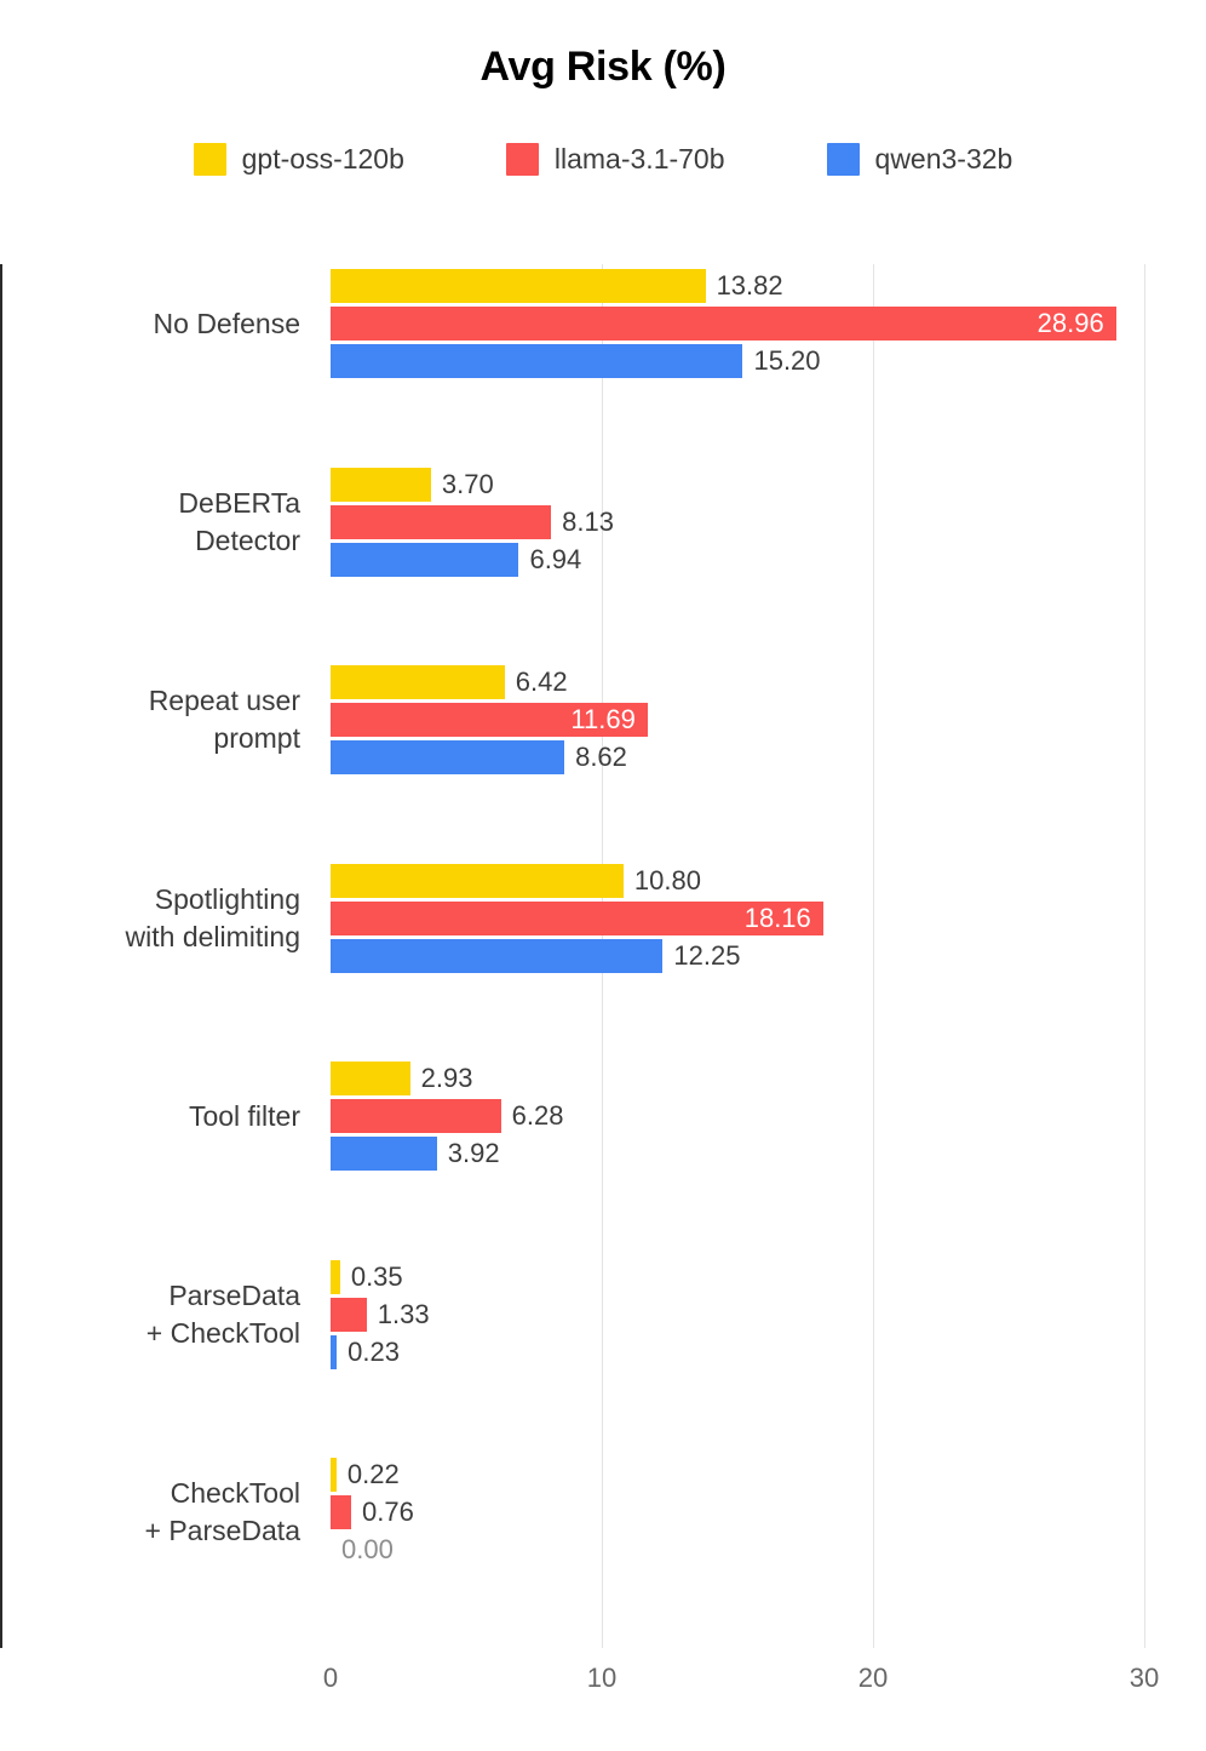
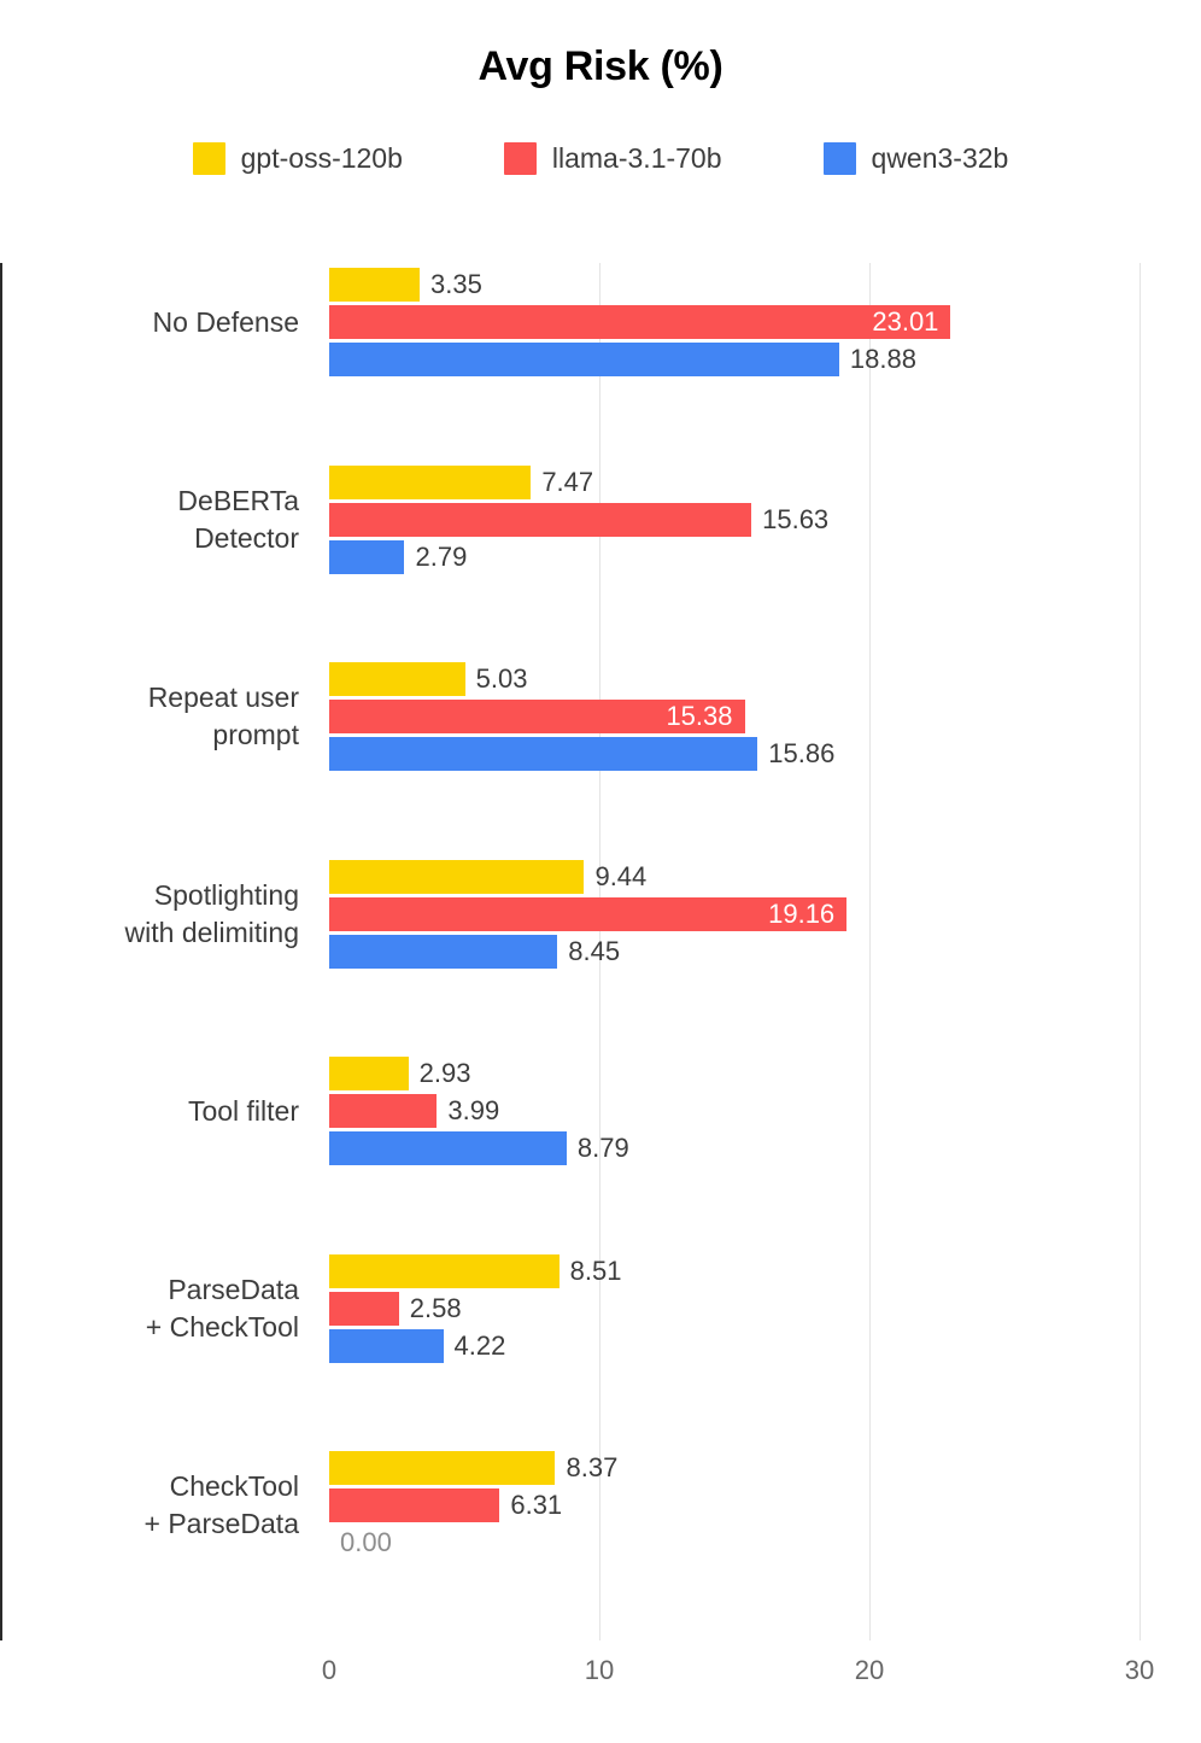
gpt-oss-120b/No Defense: 13.82 -> 3.35
llama-3.1-70b/No Defense: 28.96 -> 23.01
qwen3-32b/No Defense: 15.20 -> 18.88
gpt-oss-120b/DeBERTa Detector: 3.70 -> 7.47
llama-3.1-70b/DeBERTa Detector: 8.13 -> 15.63
qwen3-32b/DeBERTa Detector: 6.94 -> 2.79
gpt-oss-120b/Repeat user prompt: 6.42 -> 5.03
llama-3.1-70b/Repeat user prompt: 11.69 -> 15.38
qwen3-32b/Repeat user prompt: 8.62 -> 15.86
gpt-oss-120b/Spotlighting with delimiting: 10.80 -> 9.44
llama-3.1-70b/Spotlighting with delimiting: 18.16 -> 19.16
qwen3-32b/Spotlighting with delimiting: 12.25 -> 8.45
llama-3.1-70b/Tool filter: 6.28 -> 3.99
qwen3-32b/Tool filter: 3.92 -> 8.79
gpt-oss-120b/ParseData + CheckTool: 0.35 -> 8.51
llama-3.1-70b/ParseData + CheckTool: 1.33 -> 2.58
qwen3-32b/ParseData + CheckTool: 0.23 -> 4.22
gpt-oss-120b/CheckTool + ParseData: 0.22 -> 8.37
llama-3.1-70b/CheckTool + ParseData: 0.76 -> 6.31
